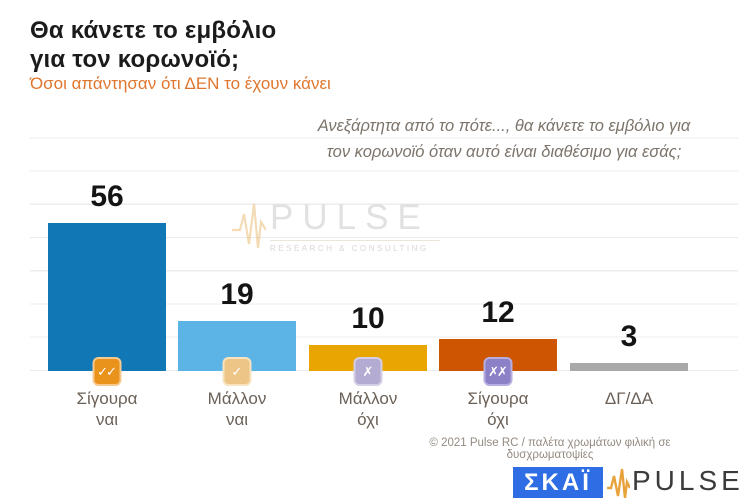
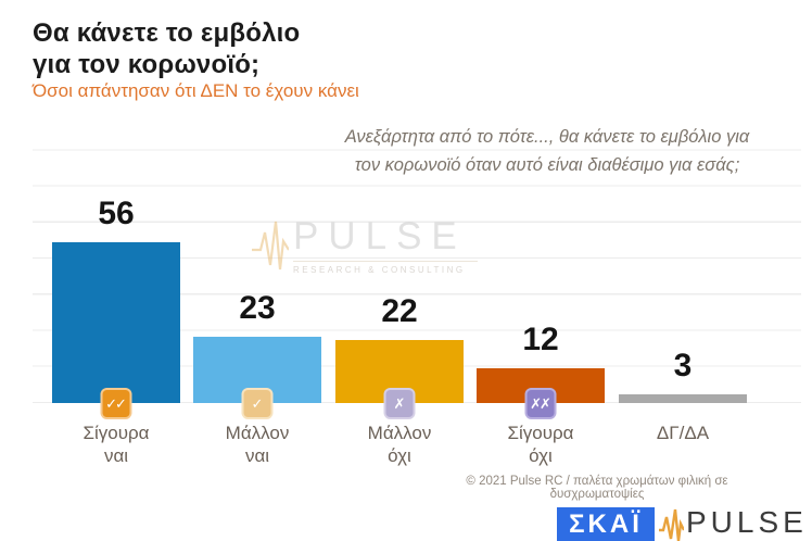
Μάλλον ναι: 19 -> 23
Μάλλον όχι: 10 -> 22
